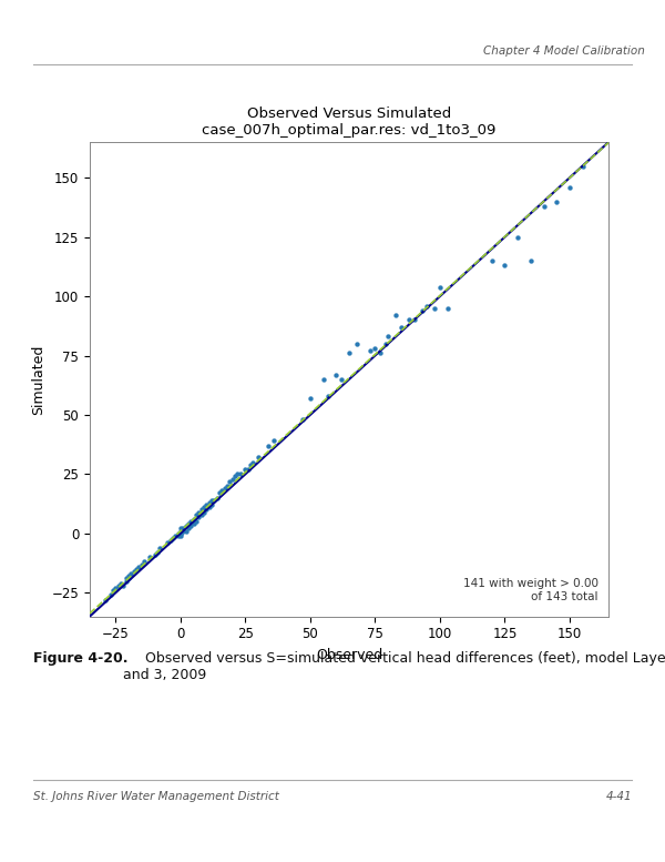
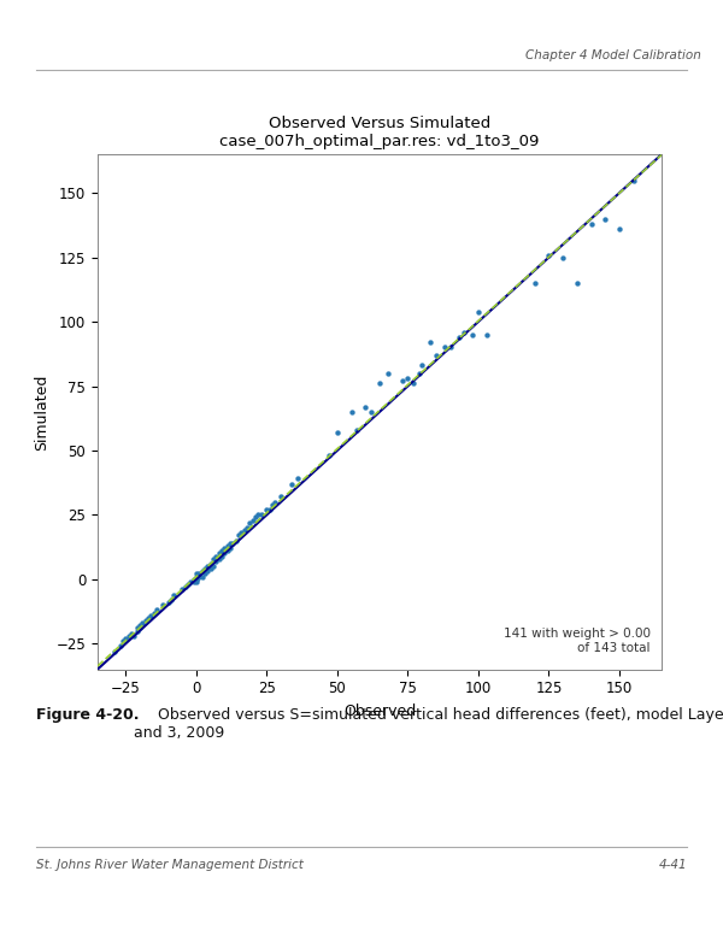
125: 113 -> 126
150: 146 -> 136
